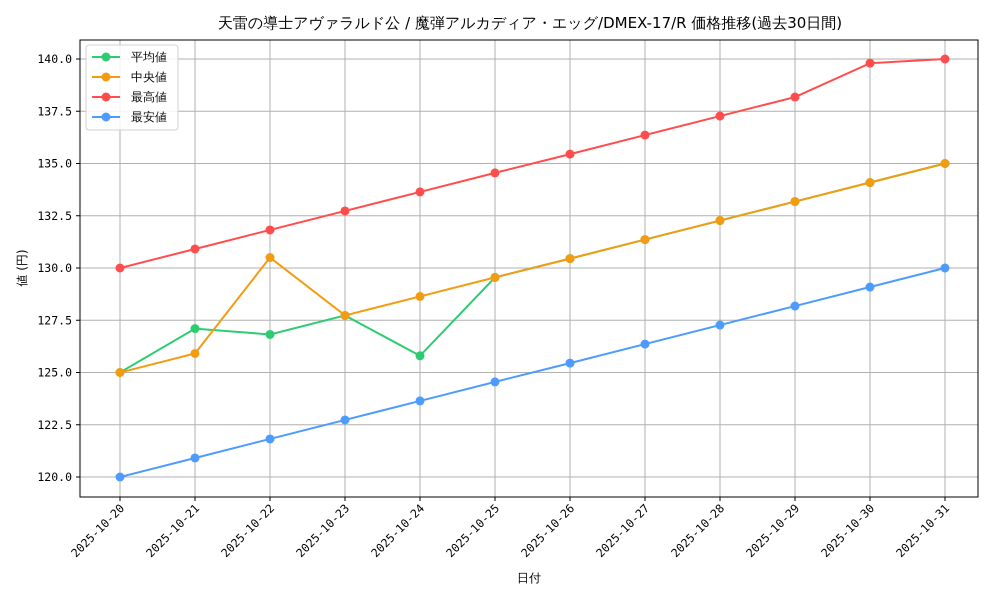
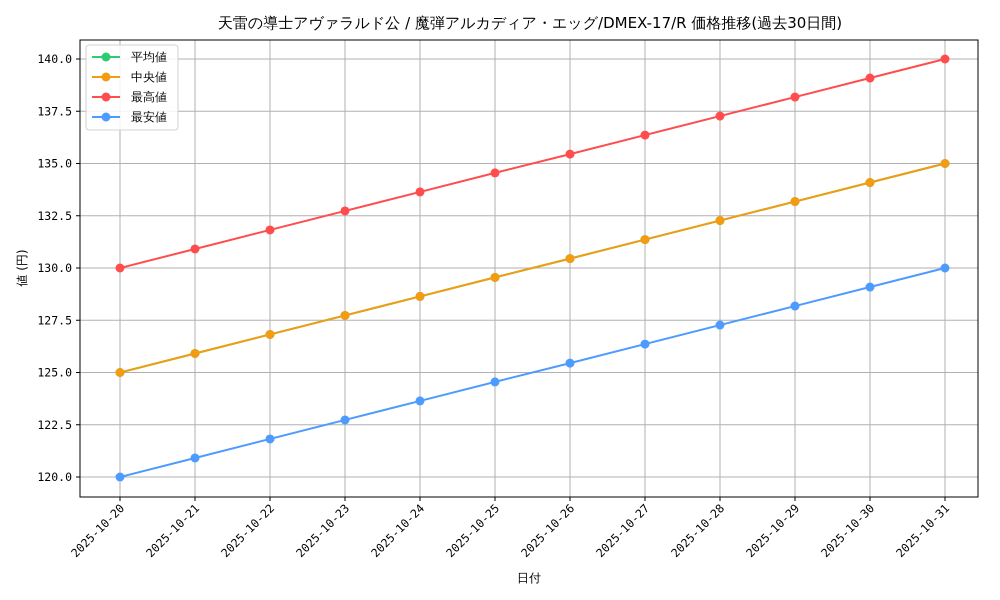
平均値/2025-10-21: 127.1 -> 125.9
中央値/2025-10-22: 130.5 -> 126.8
平均値/2025-10-24: 125.8 -> 128.6
最高値/2025-10-30: 139.8 -> 139.1
